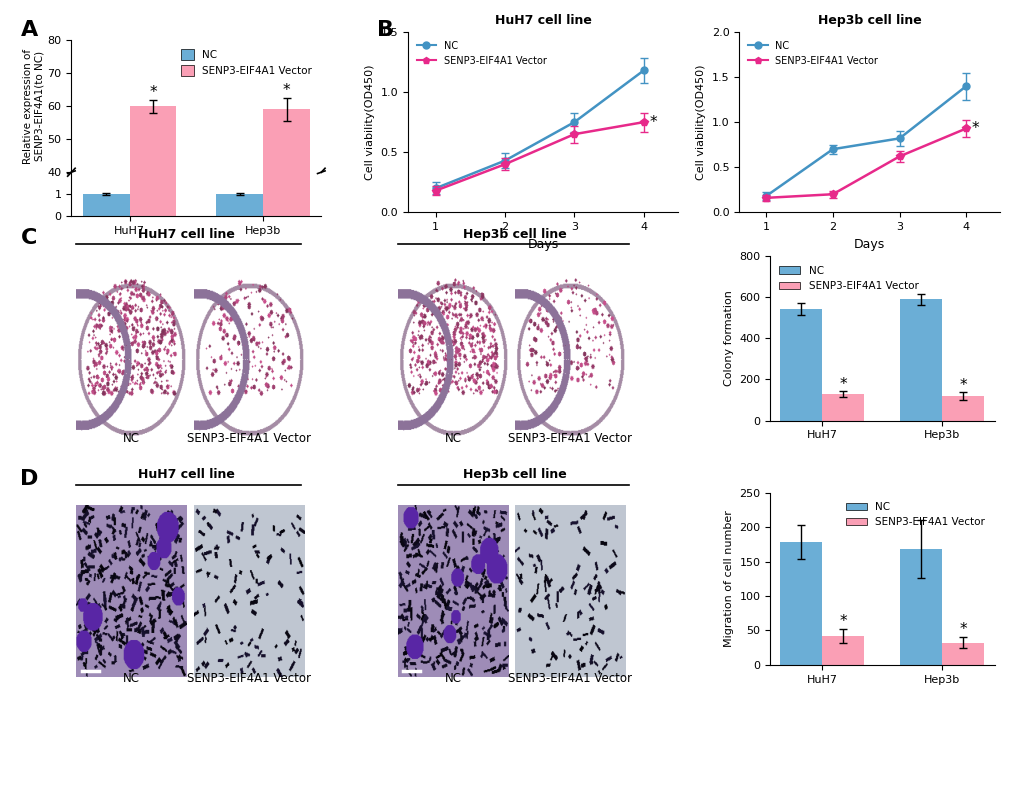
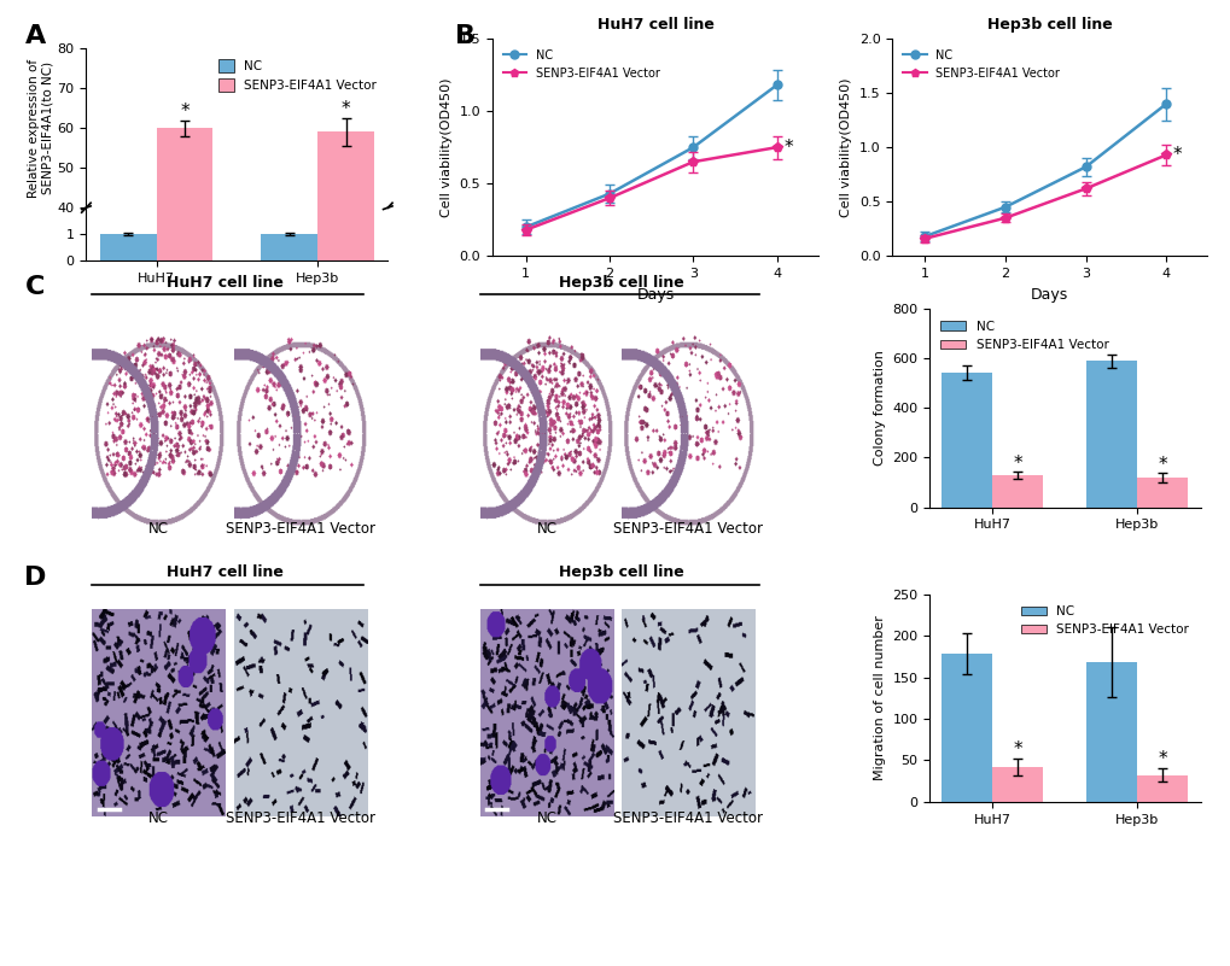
Hep3b cell line/NC/2: 0.70 -> 0.45
Hep3b cell line/SENP3-EIF4A1 Vector/2: 0.20 -> 0.35
